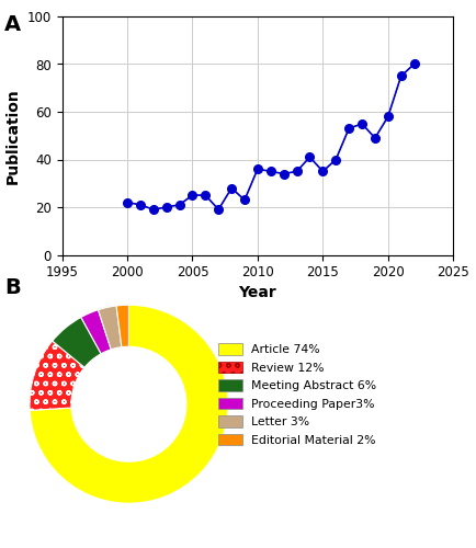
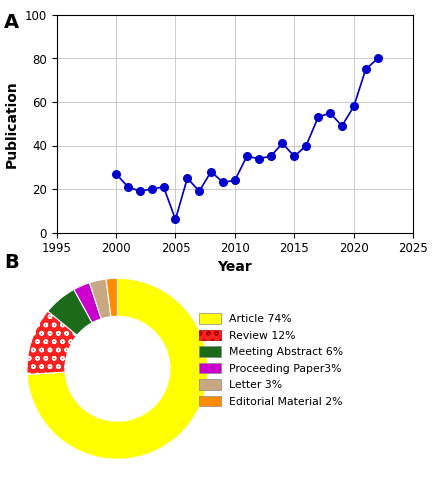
2000: 22 -> 27
2005: 25 -> 6
2010: 36 -> 24
